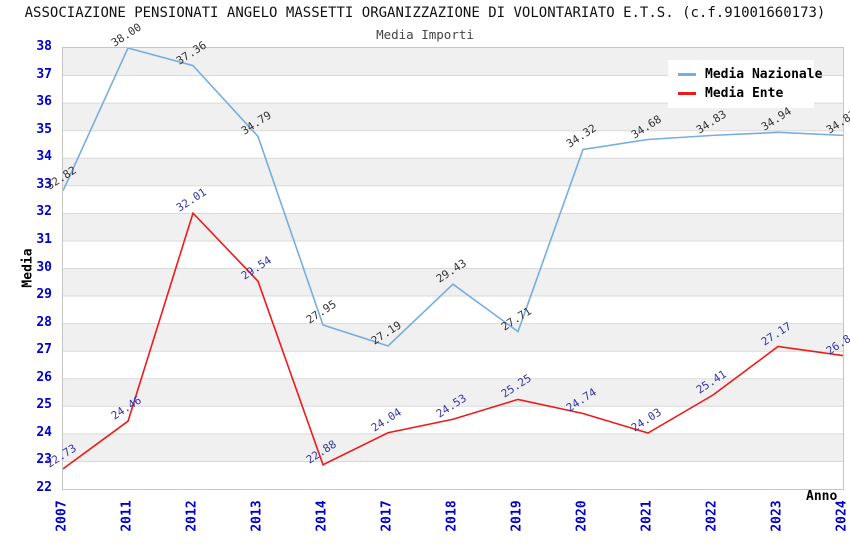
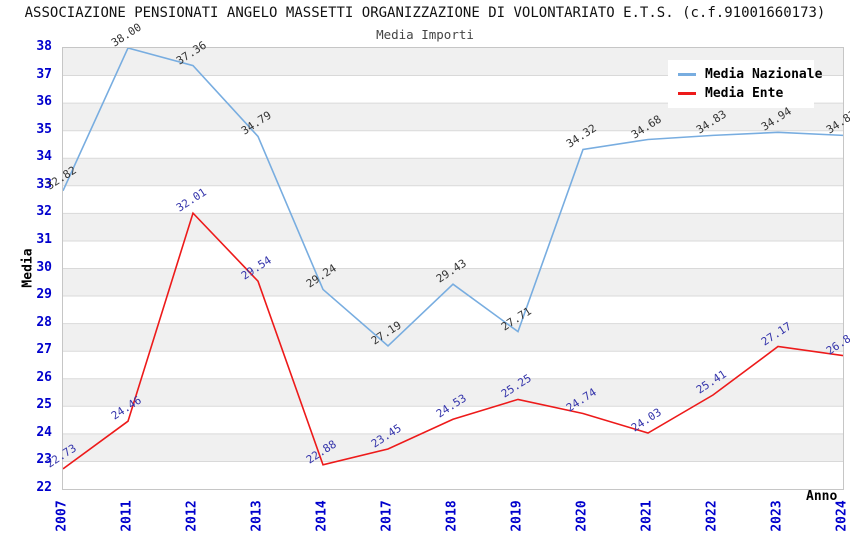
Media Nazionale/2014: 27.95 -> 29.24
Media Ente/2017: 24.04 -> 23.45
